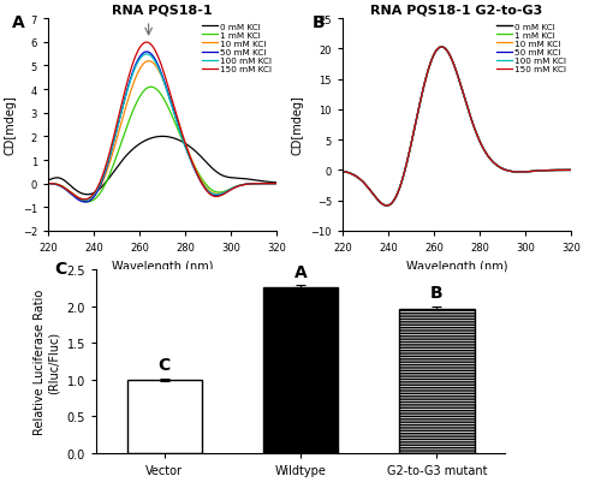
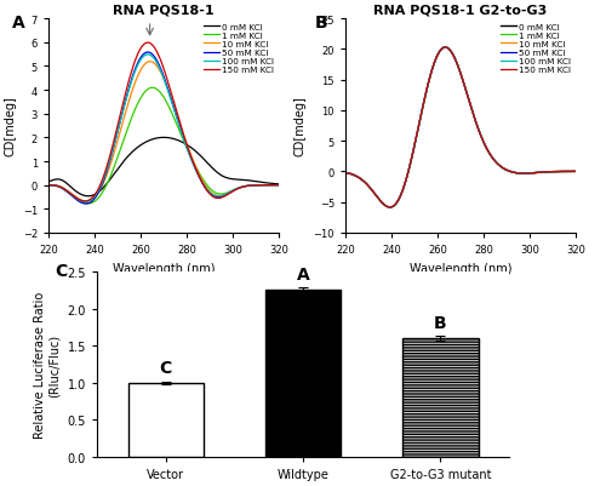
G2-to-G3 mutant: 1.97 -> 1.60
